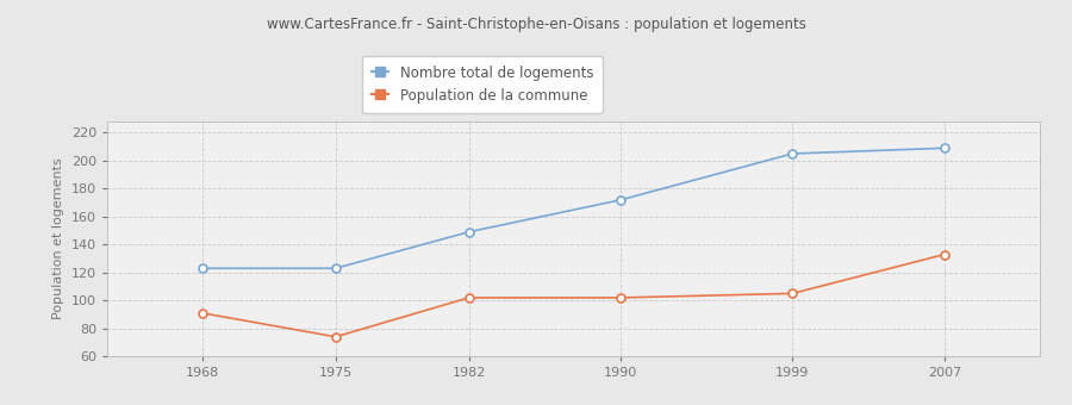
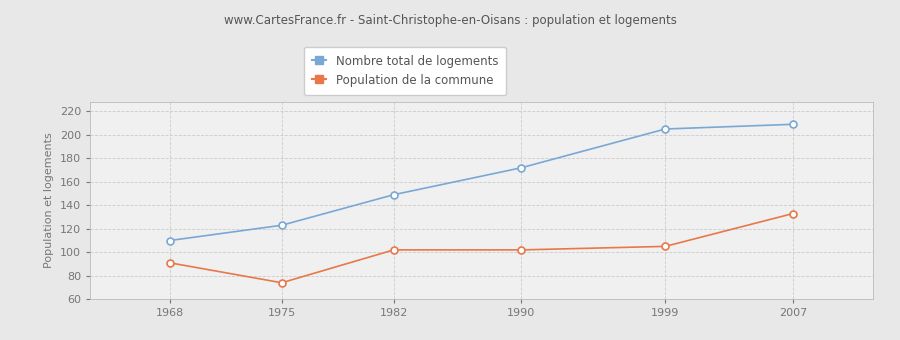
Nombre total de logements/1968: 123 -> 110
